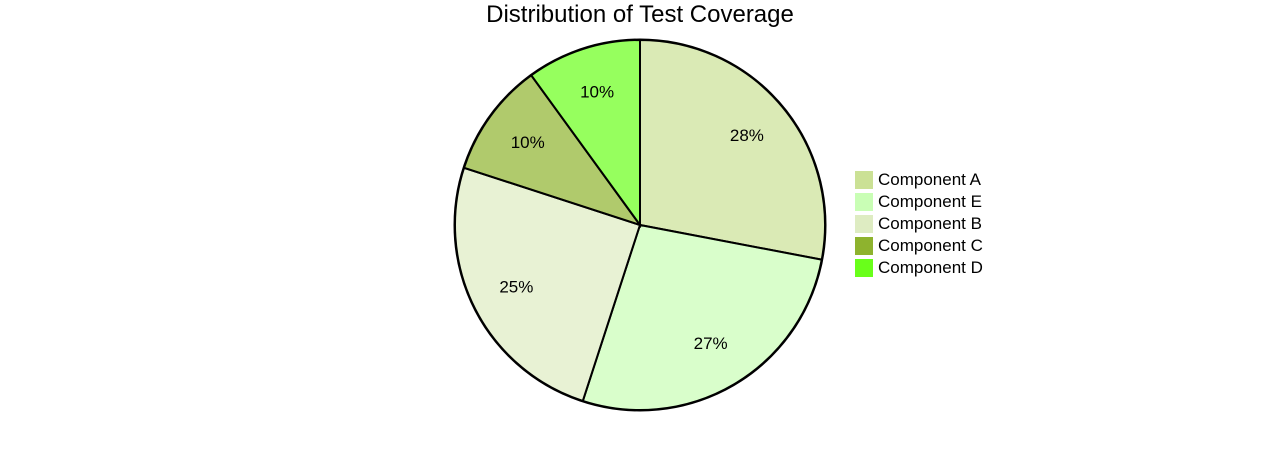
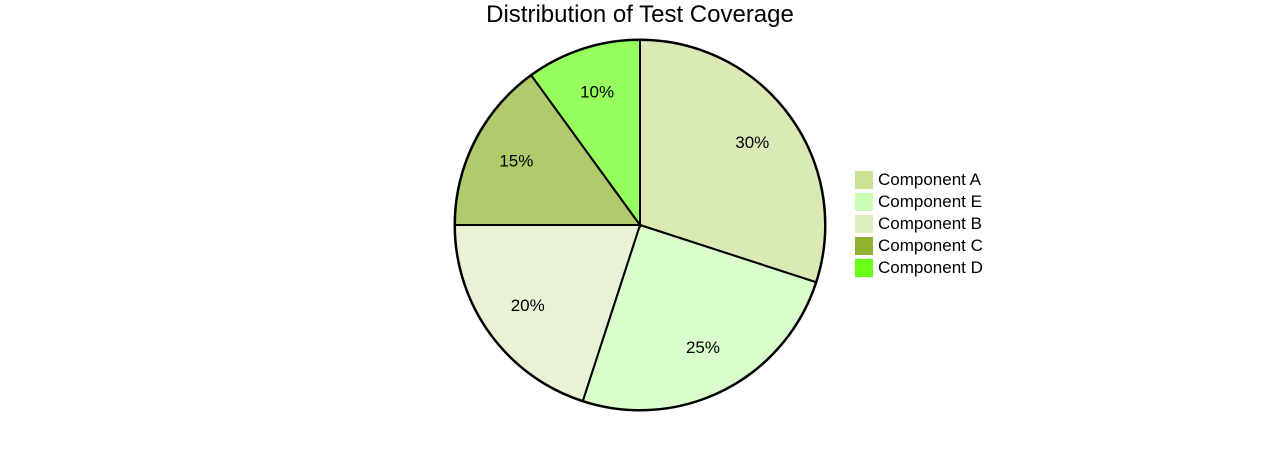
Component A: 28% -> 30%
Component E: 27% -> 25%
Component B: 25% -> 20%
Component C: 10% -> 15%
